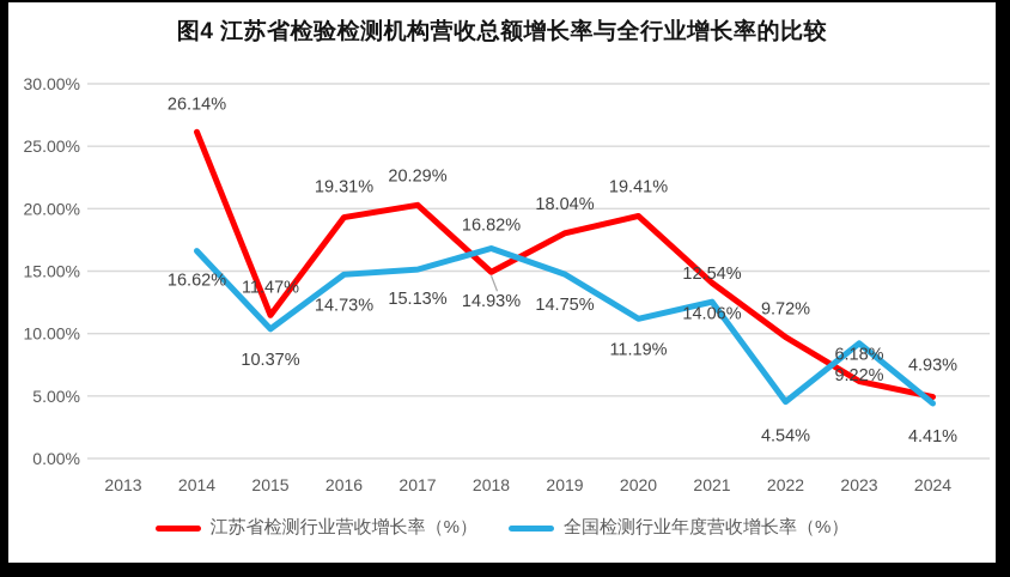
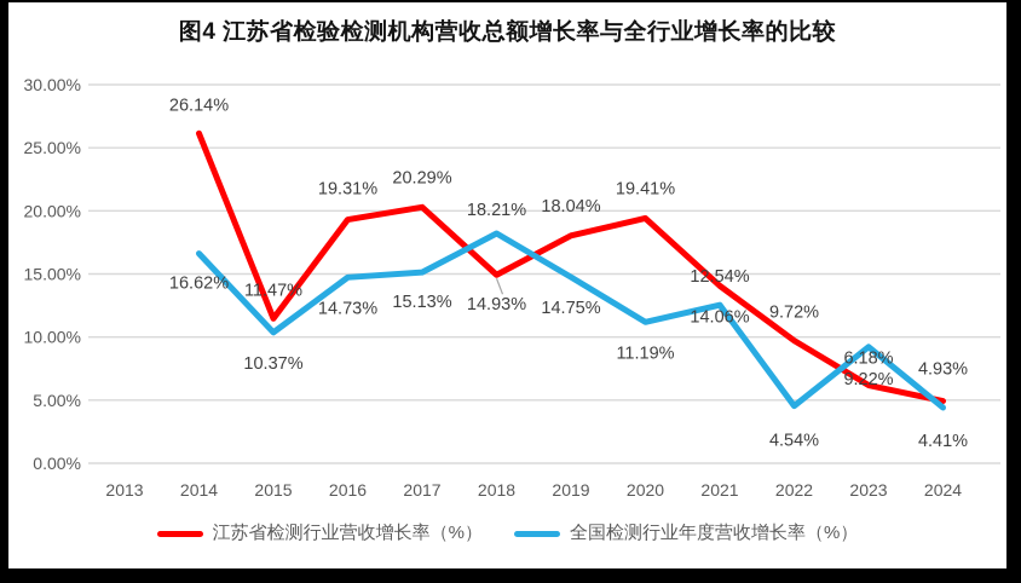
全国检测行业年度营收增长率（%）/2018: 16.82% -> 18.21%
